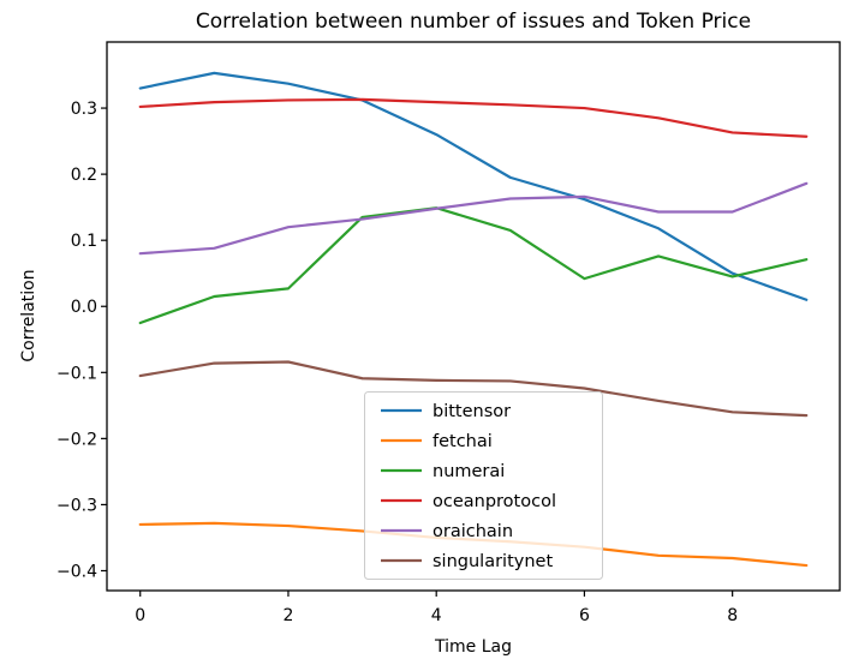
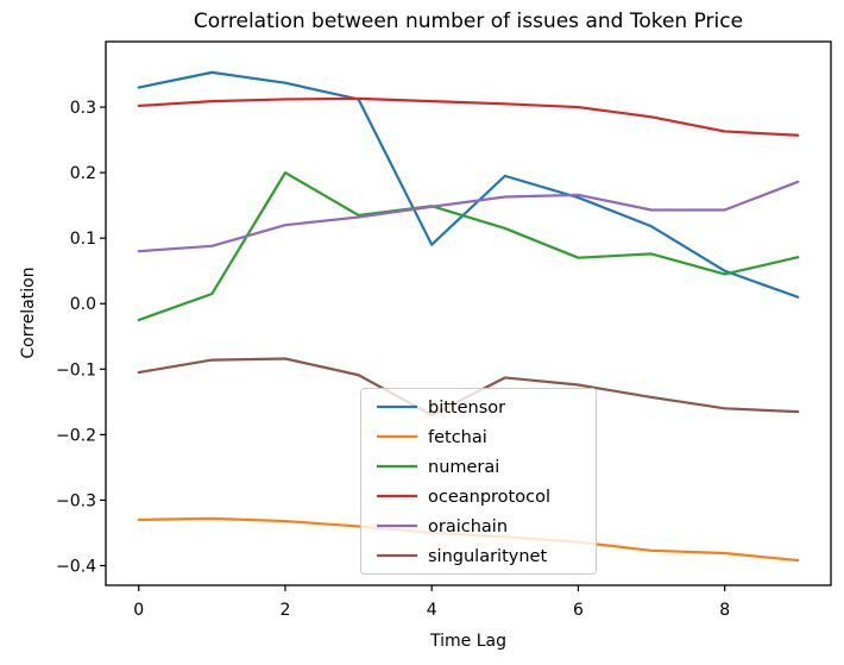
numerai/2: 0.03 -> 0.20
bittensor/4: 0.26 -> 0.09
singularitynet/4: -0.11 -> -0.17
numerai/6: 0.04 -> 0.07
